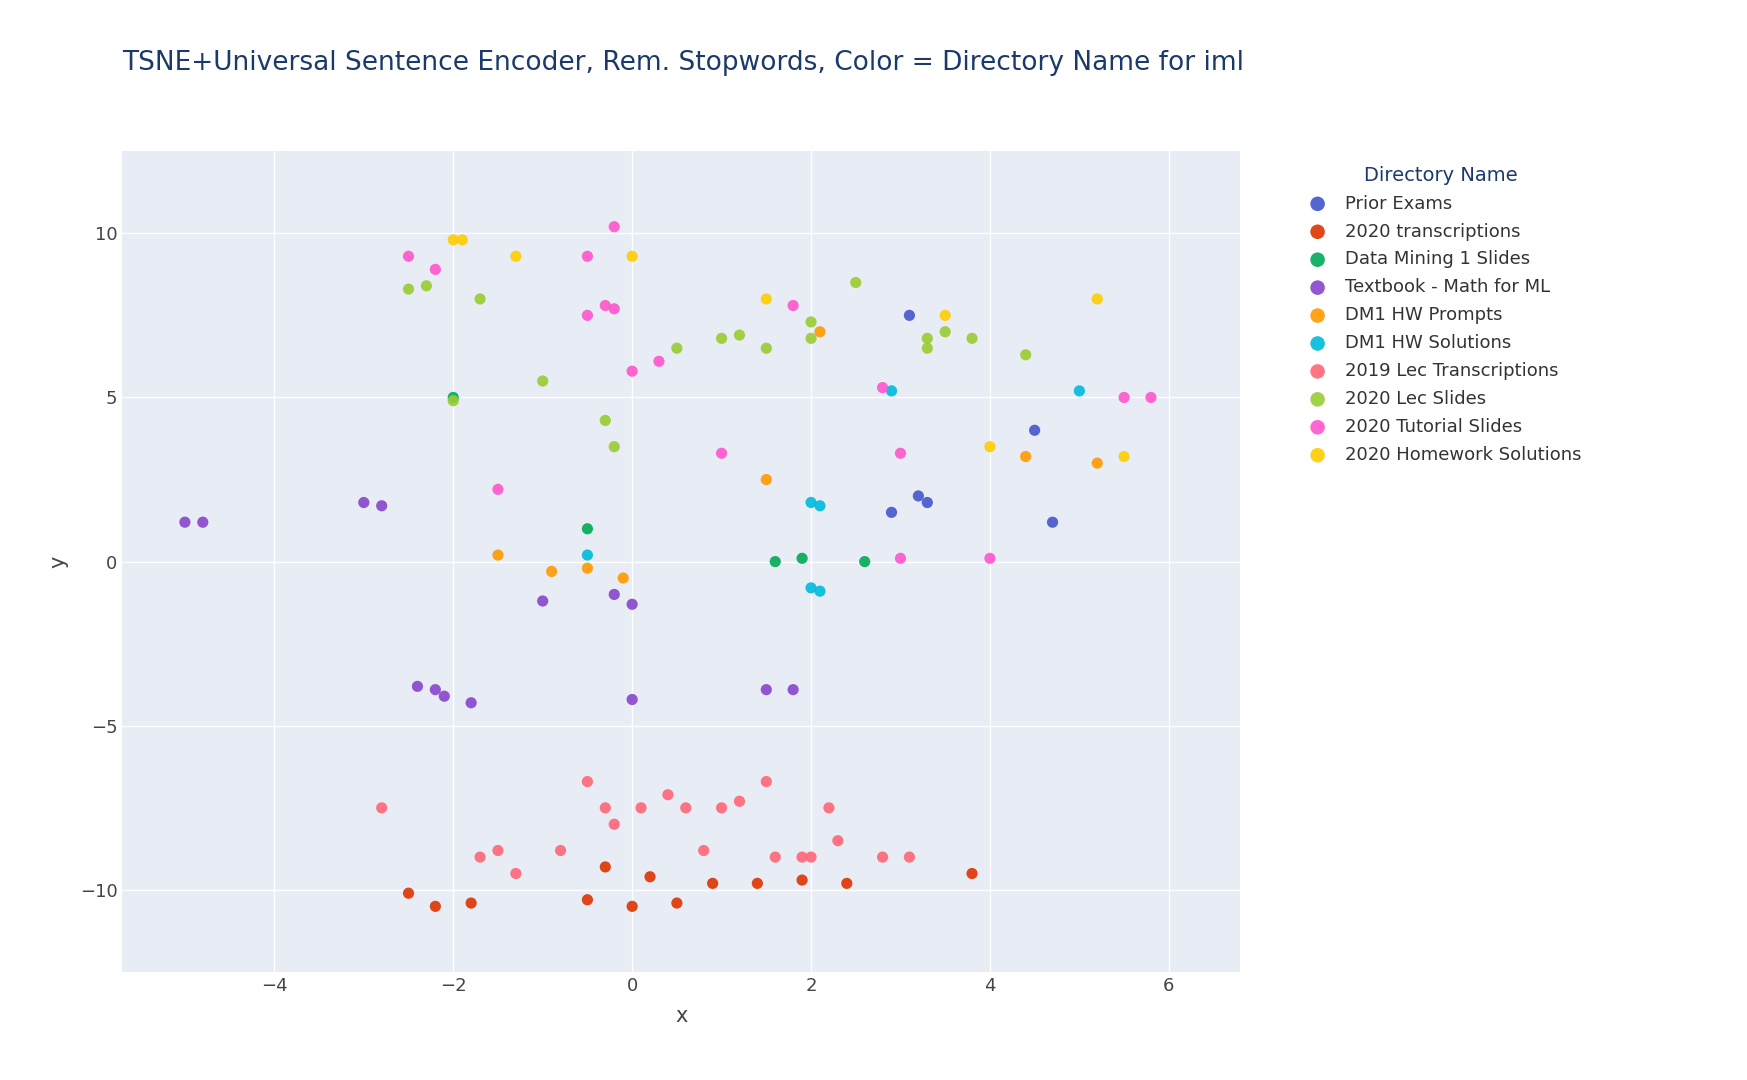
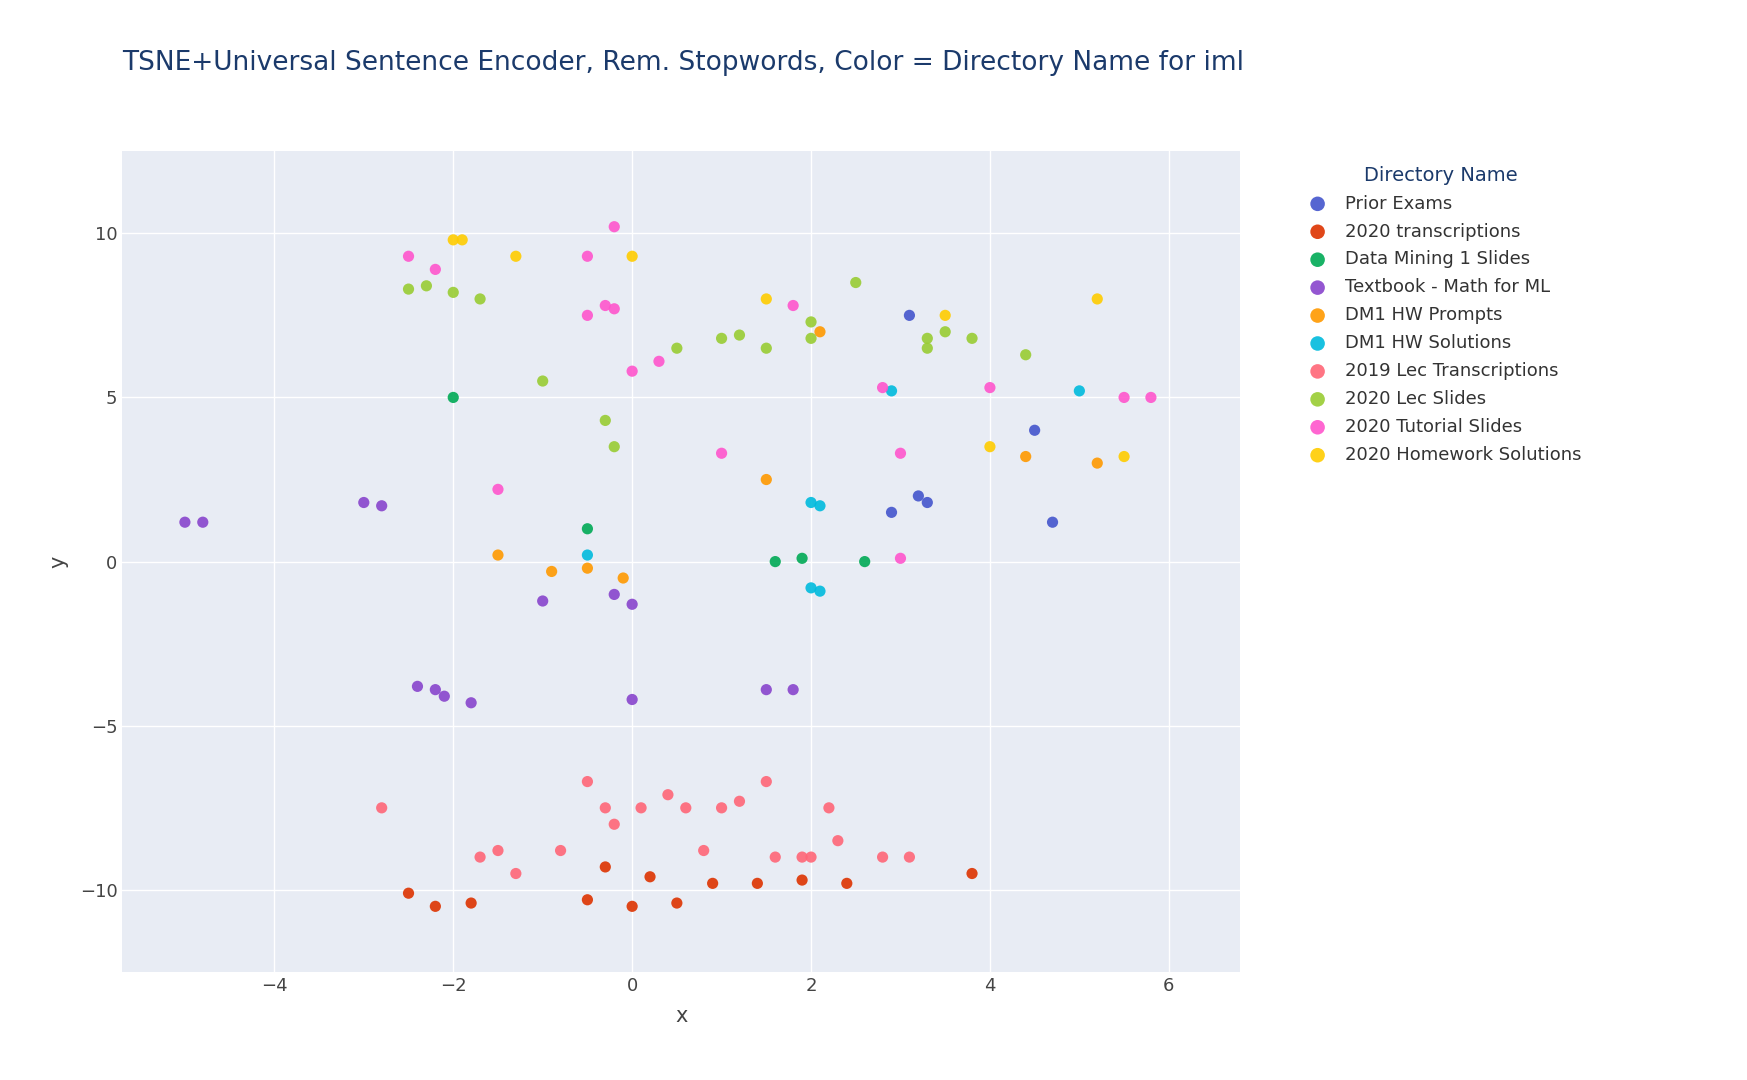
2020 Lec Slides/−2: 4.9 -> 8.2
2020 Tutorial Slides/4: 0.1 -> 5.3
